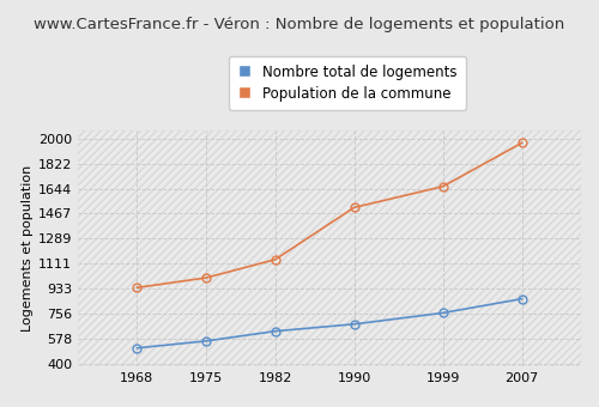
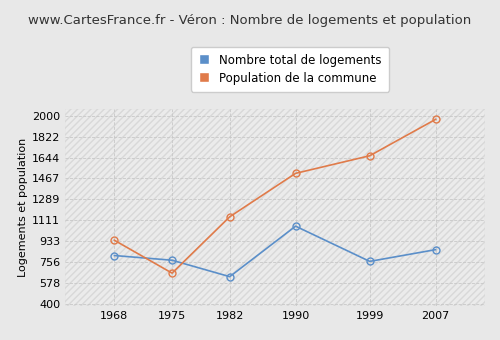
Nombre total de logements/1968: 510 -> 810
Nombre total de logements/1975: 560 -> 770
Population de la commune/1975: 1010 -> 660
Nombre total de logements/1990: 680 -> 1060
